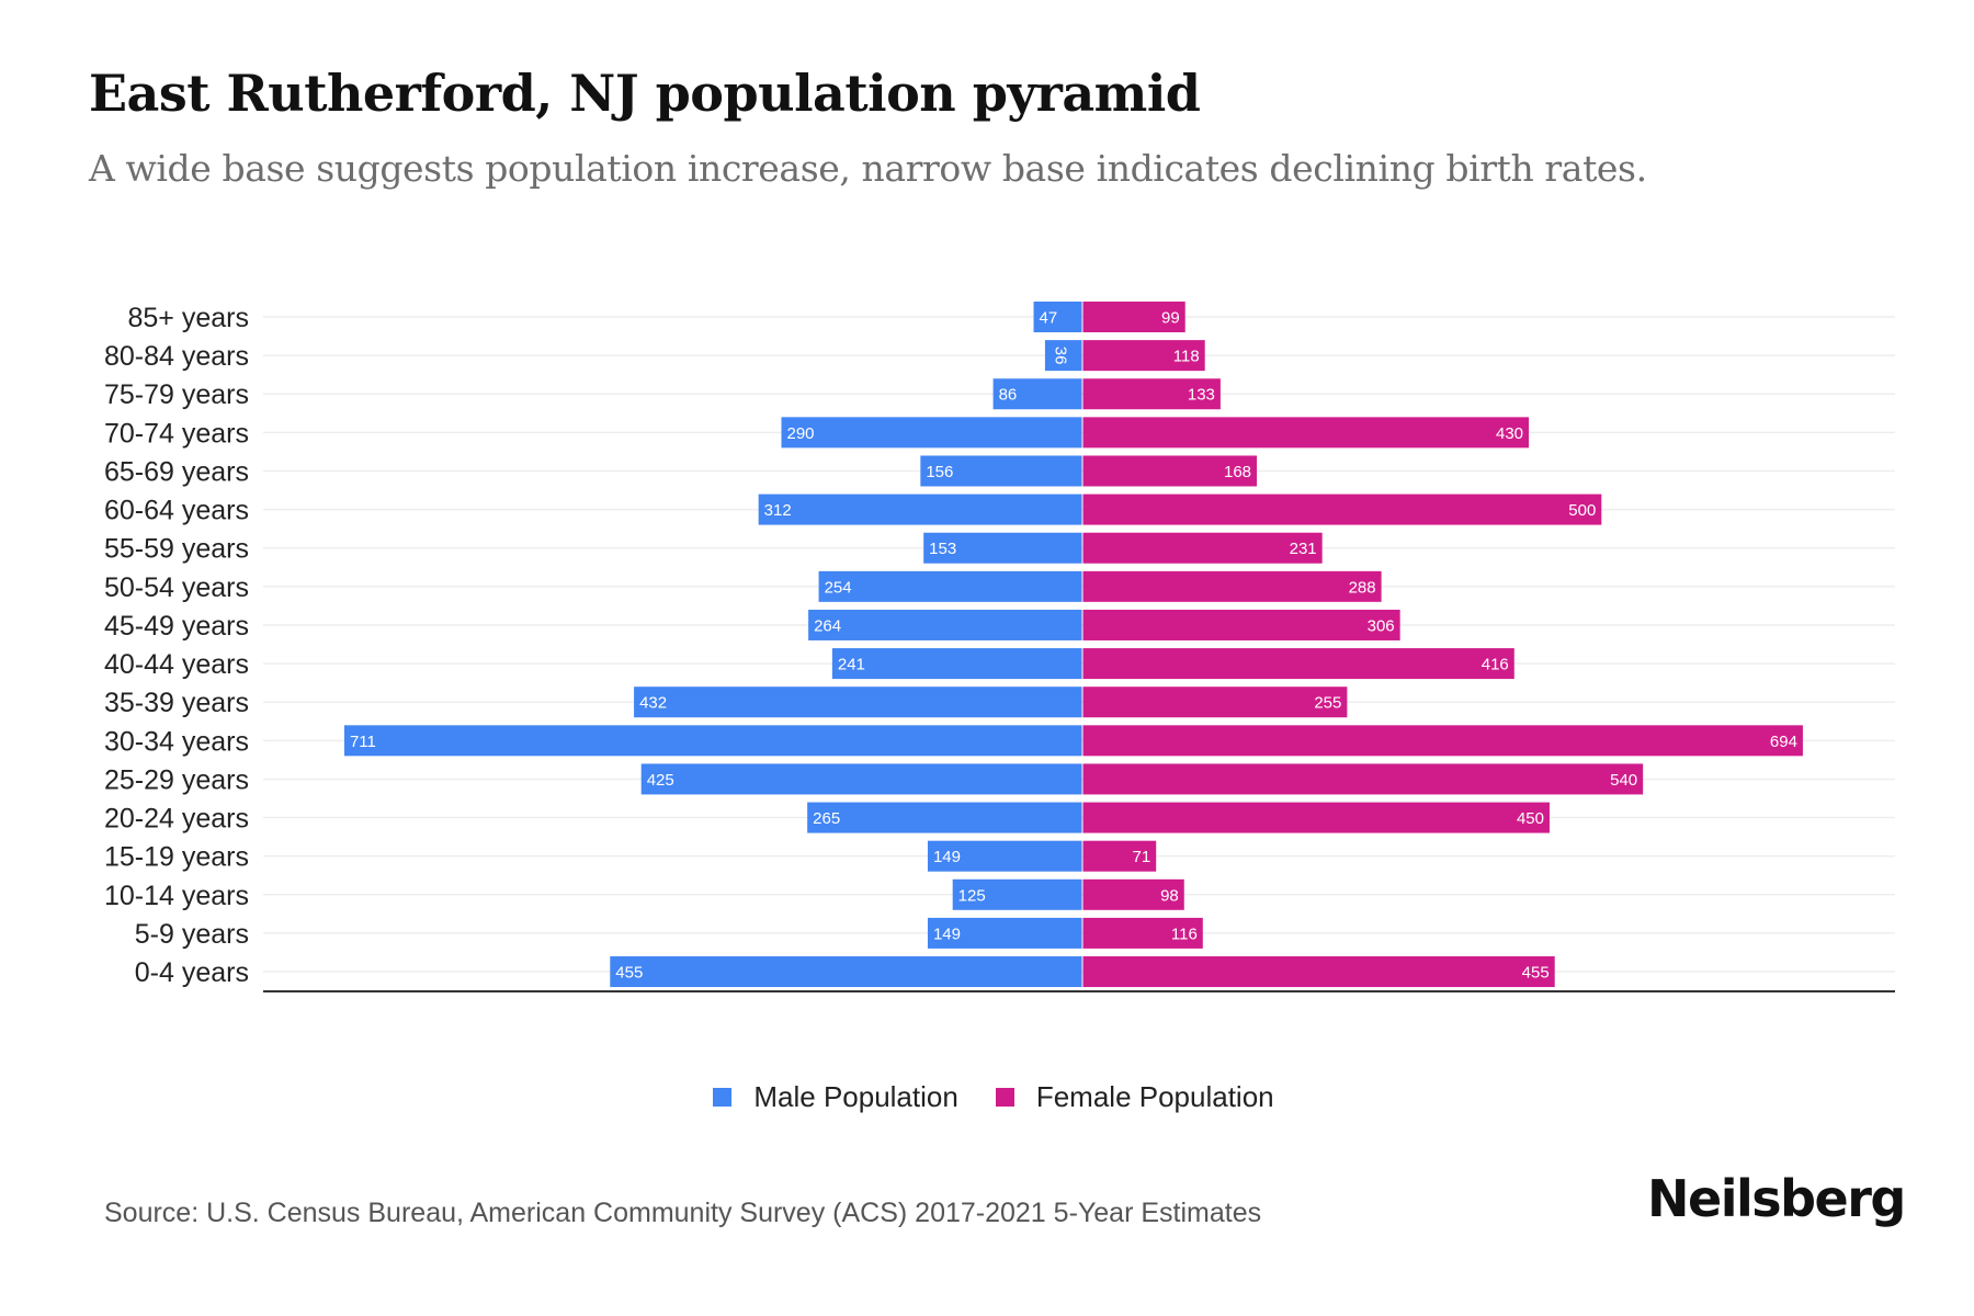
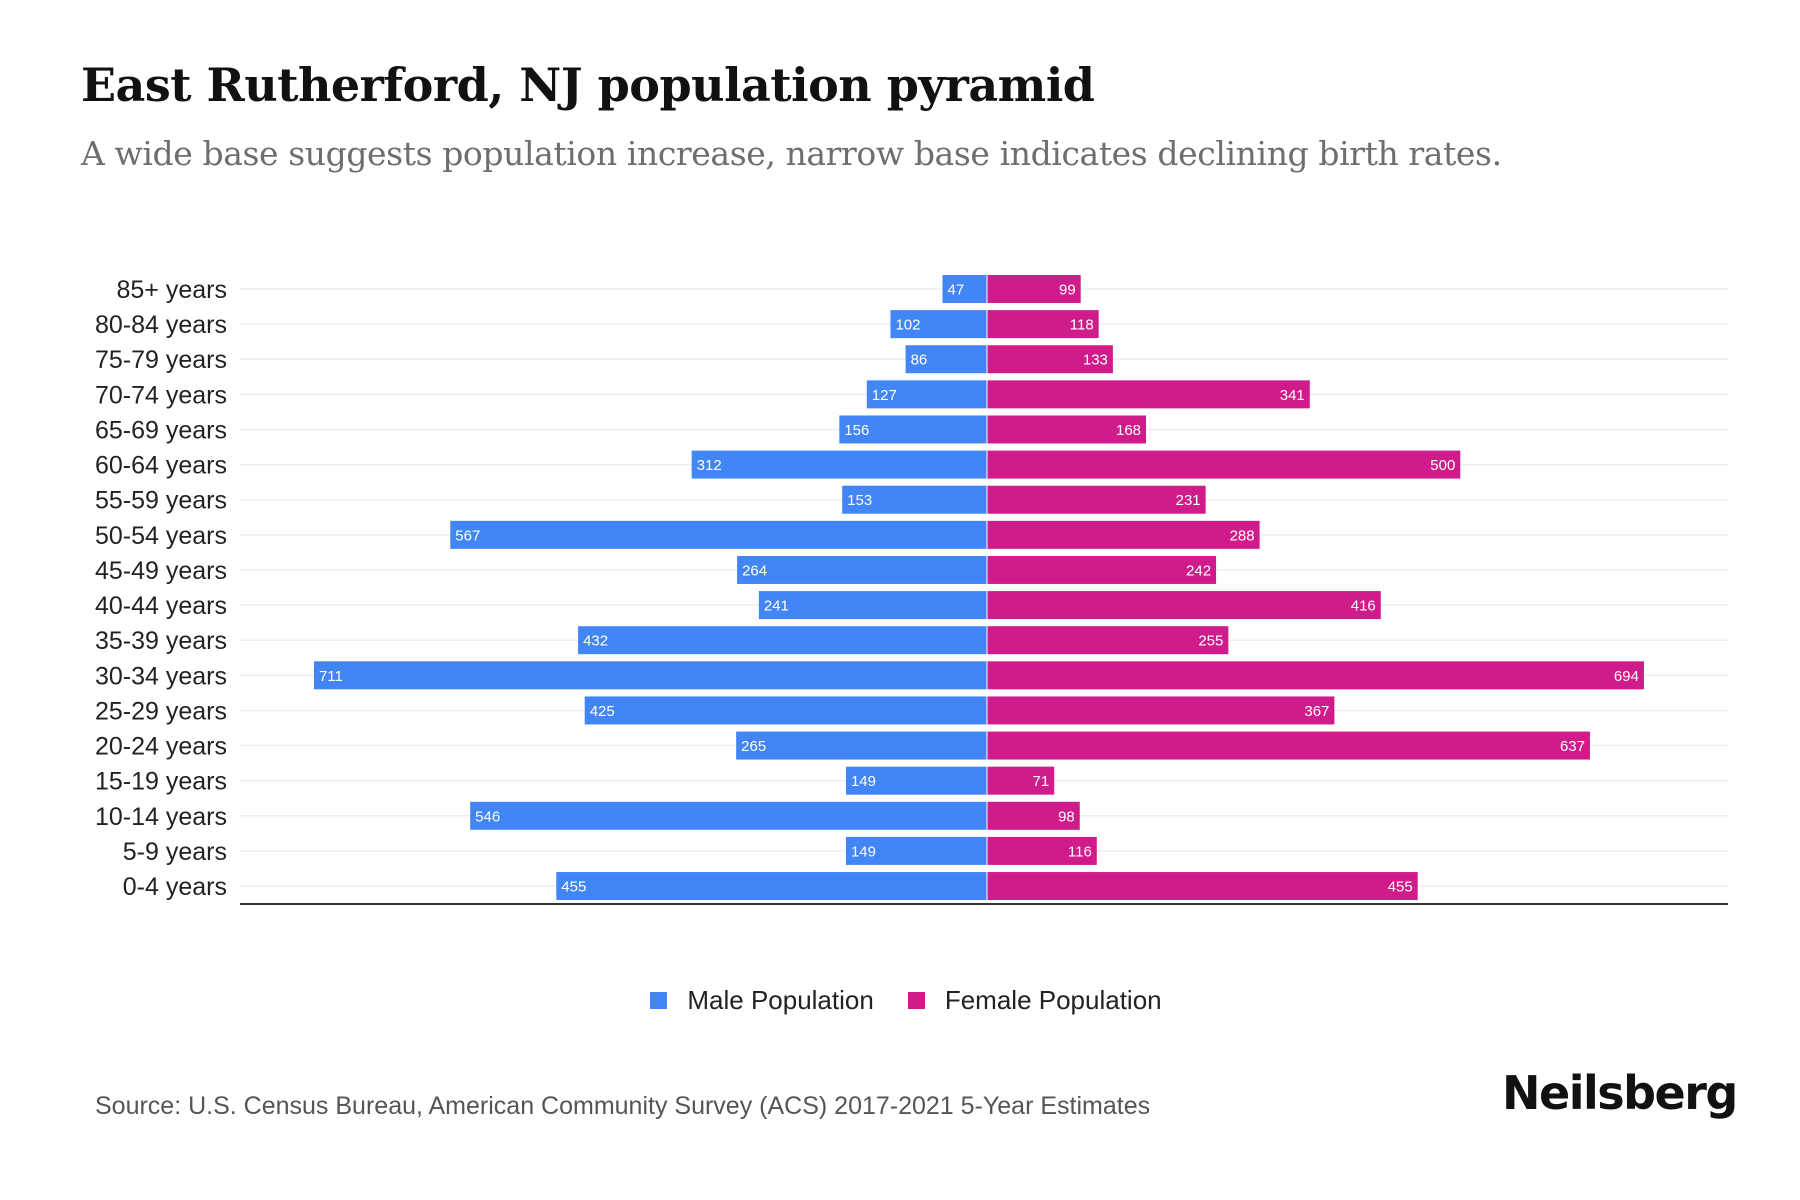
Male Population/80-84 years: 36 -> 102
Male Population/70-74 years: 290 -> 127
Female Population/70-74 years: 430 -> 341
Male Population/50-54 years: 254 -> 567
Female Population/45-49 years: 306 -> 242
Female Population/25-29 years: 540 -> 367
Female Population/20-24 years: 450 -> 637
Male Population/10-14 years: 125 -> 546
